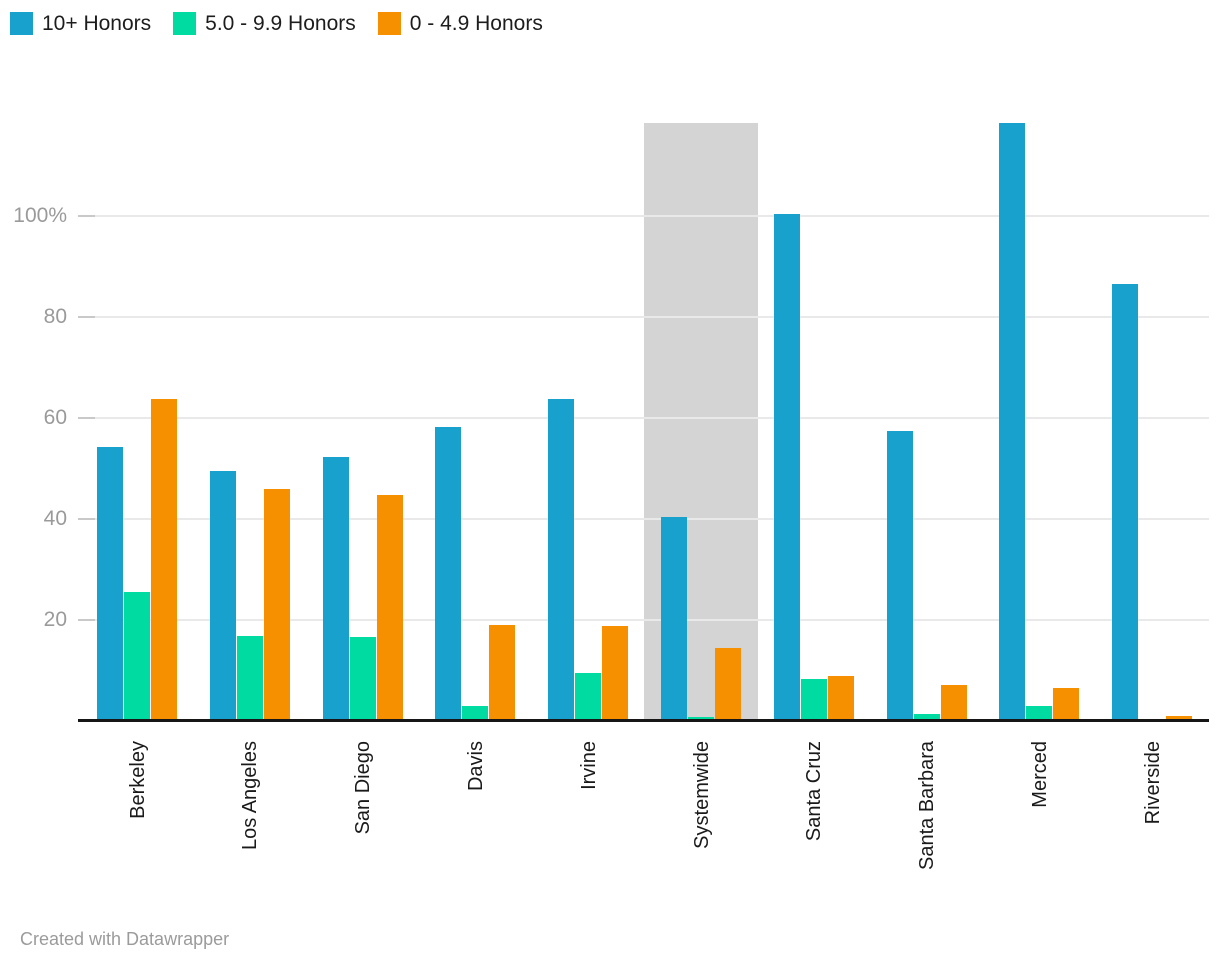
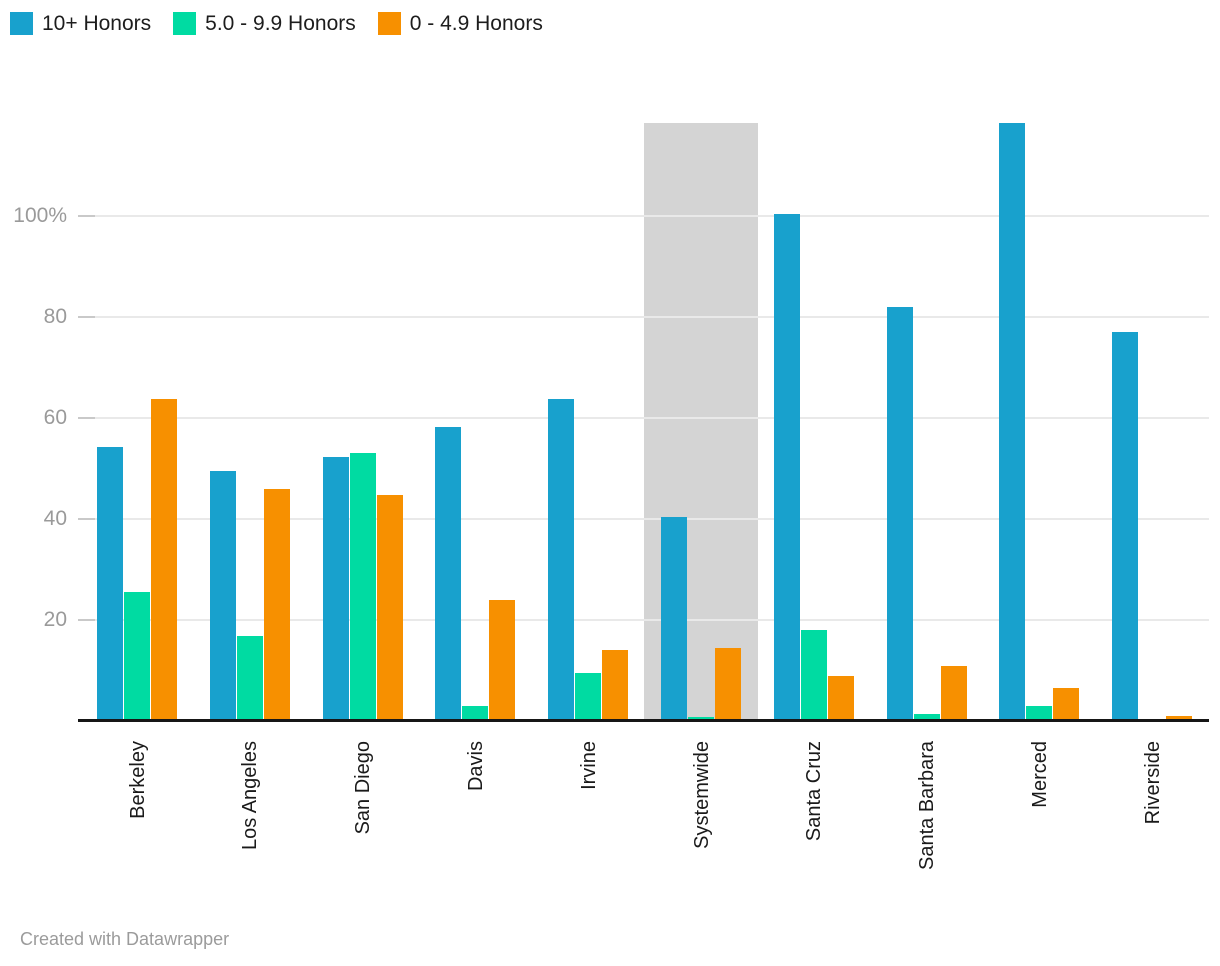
5.0 - 9.9 Honors/San Diego: 17% -> 53%
0 - 4.9 Honors/Davis: 19% -> 24%
0 - 4.9 Honors/Irvine: 19% -> 14%
5.0 - 9.9 Honors/Santa Cruz: 8% -> 18%
10+ Honors/Santa Barbara: 57% -> 82%
0 - 4.9 Honors/Santa Barbara: 7% -> 11%
10+ Honors/Riverside: 86% -> 77%
